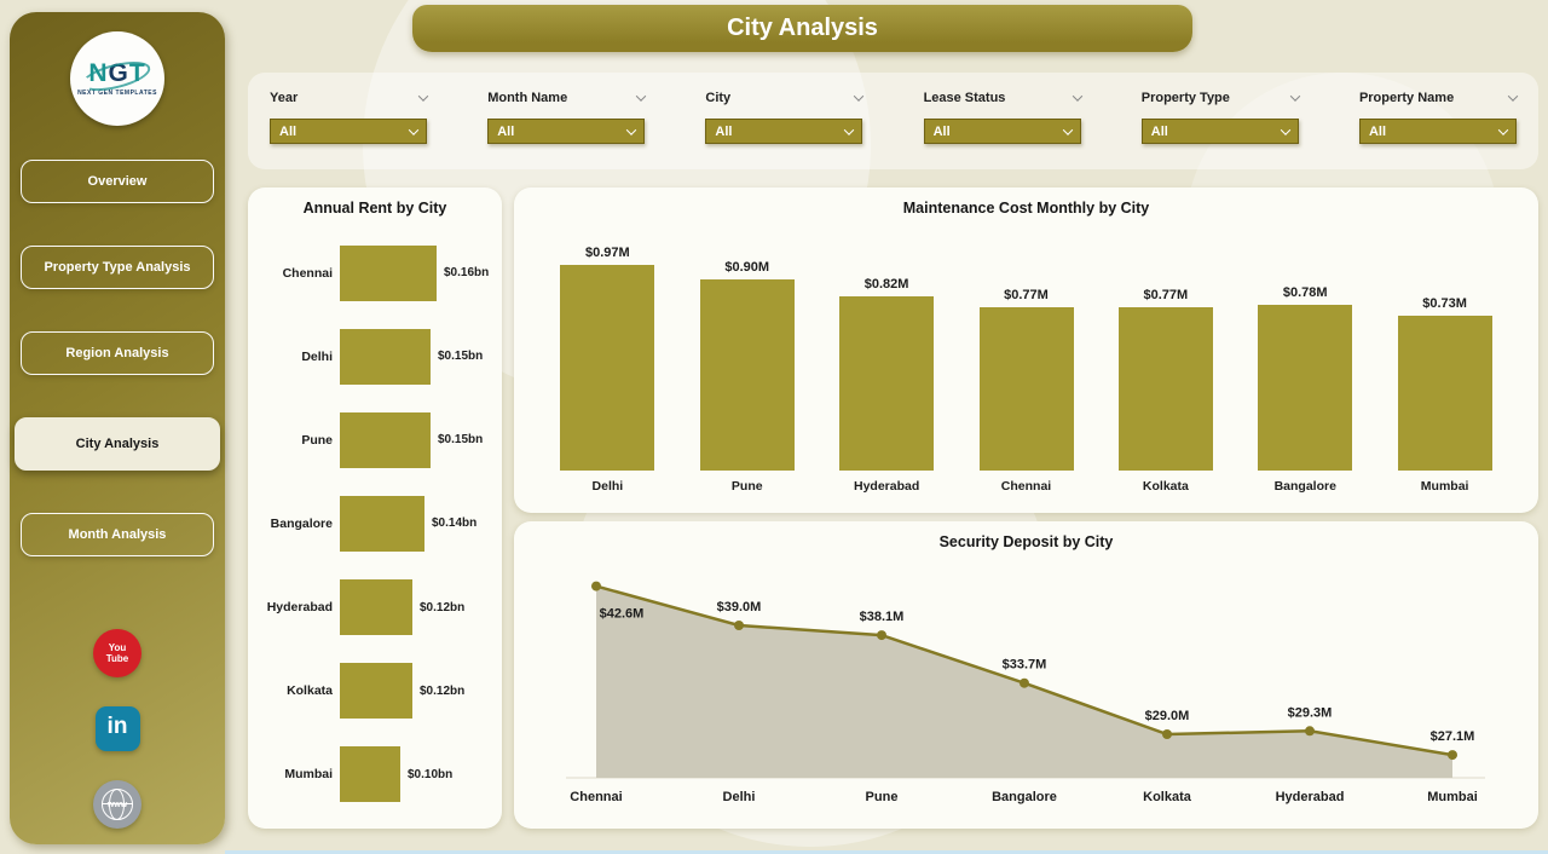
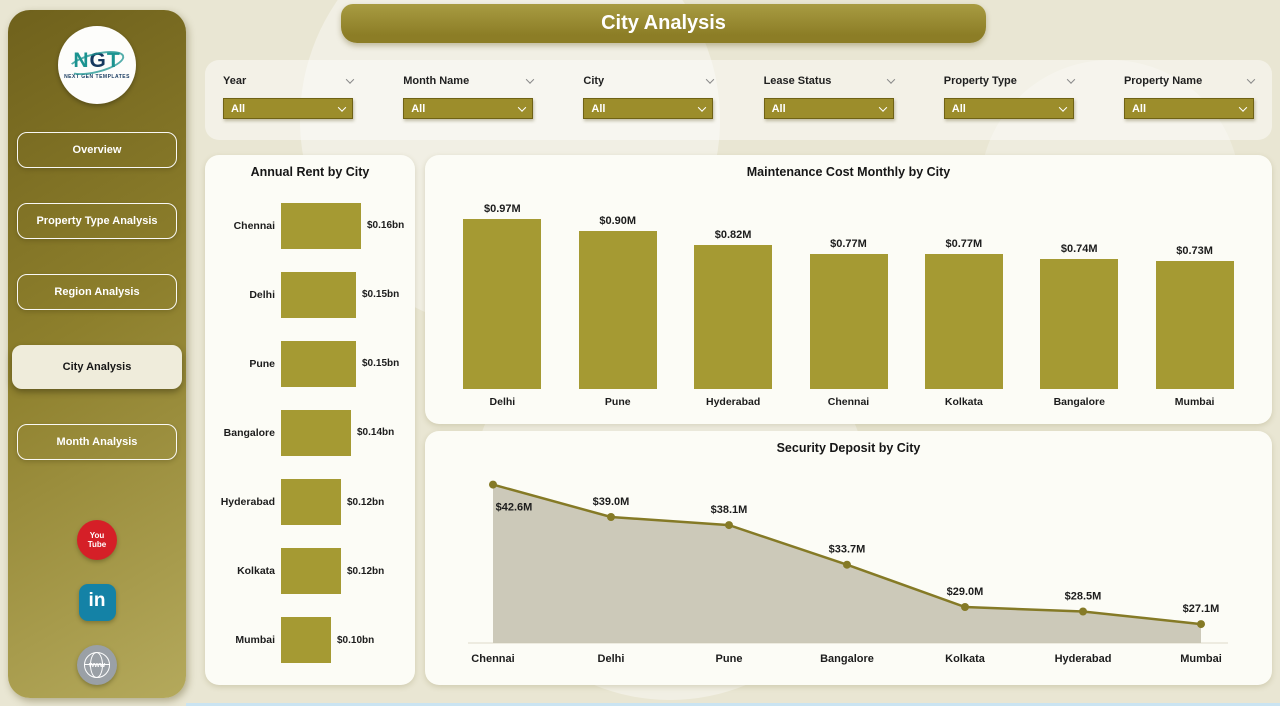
Maintenance Cost Monthly by City/Bangalore: $0.78M -> $0.74M
Security Deposit by City/Hyderabad: $29.3M -> $28.5M
